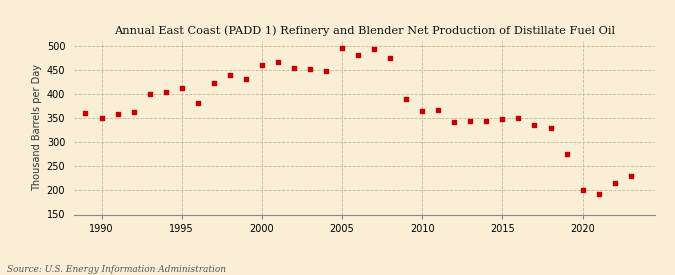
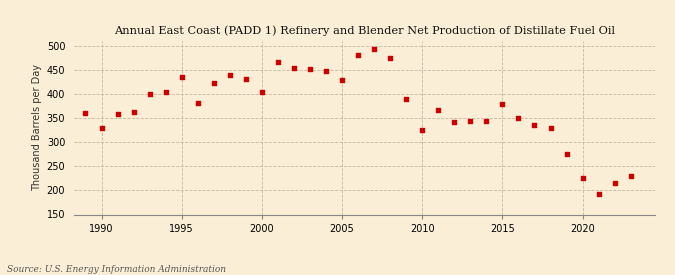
1990: 350 -> 330
1995: 413 -> 435
2000: 460 -> 405
2005: 495 -> 430
2010: 365 -> 325
2015: 348 -> 380
2020: 200 -> 225
